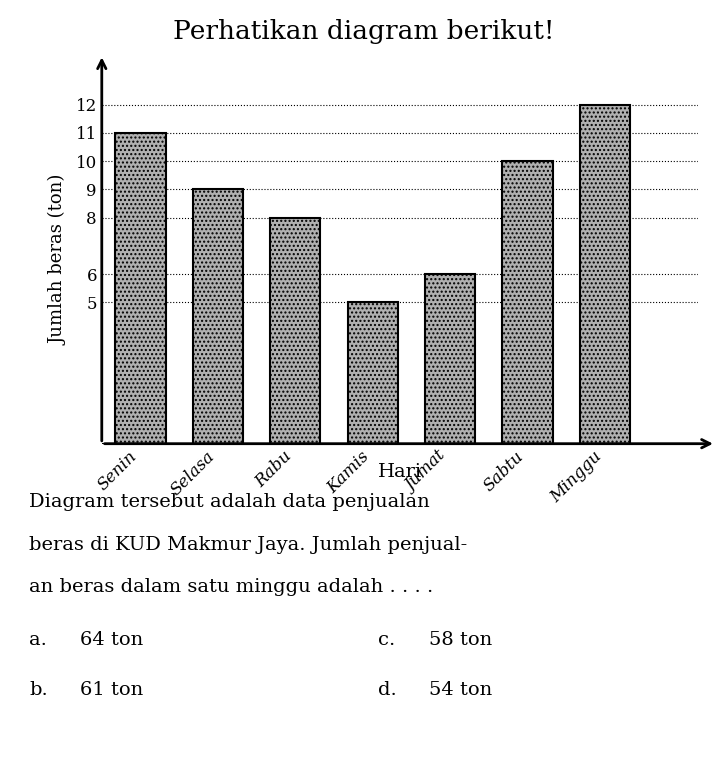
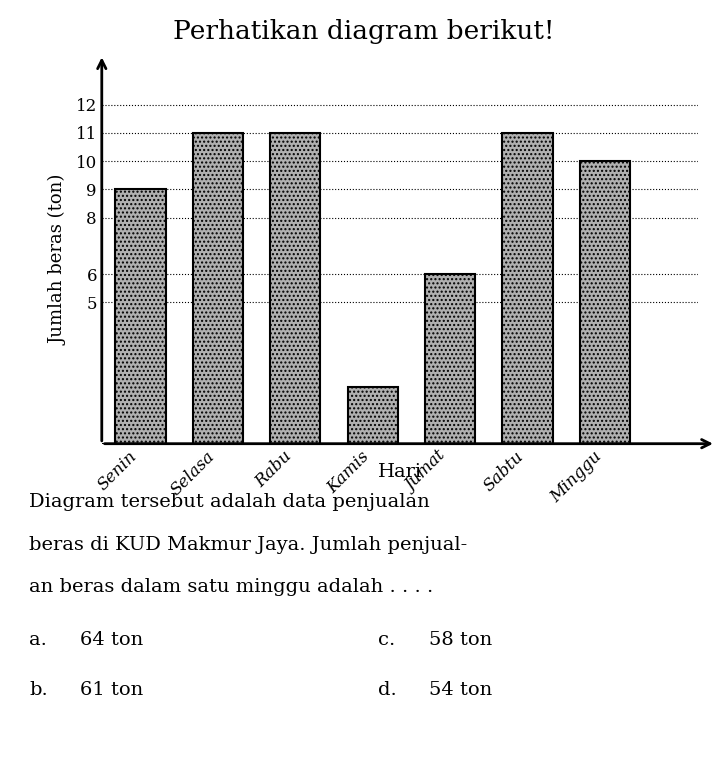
Senin: 11 -> 9
Selasa: 9 -> 11
Rabu: 8 -> 11
Kamis: 5 -> 2
Sabtu: 10 -> 11
Minggu: 12 -> 10
